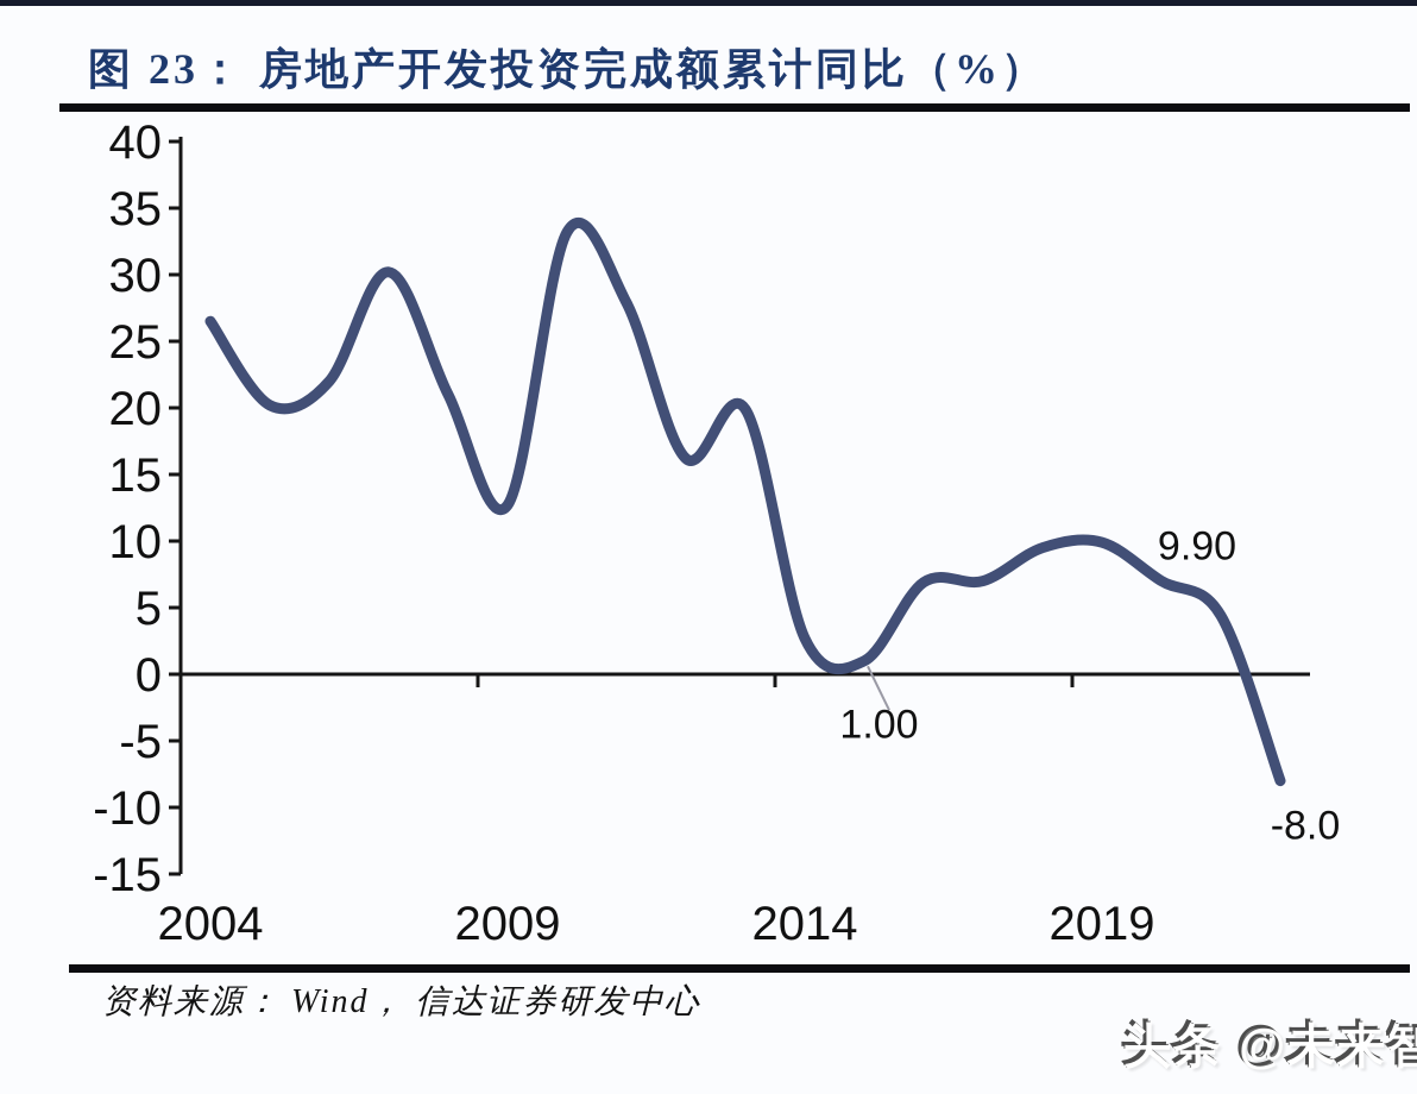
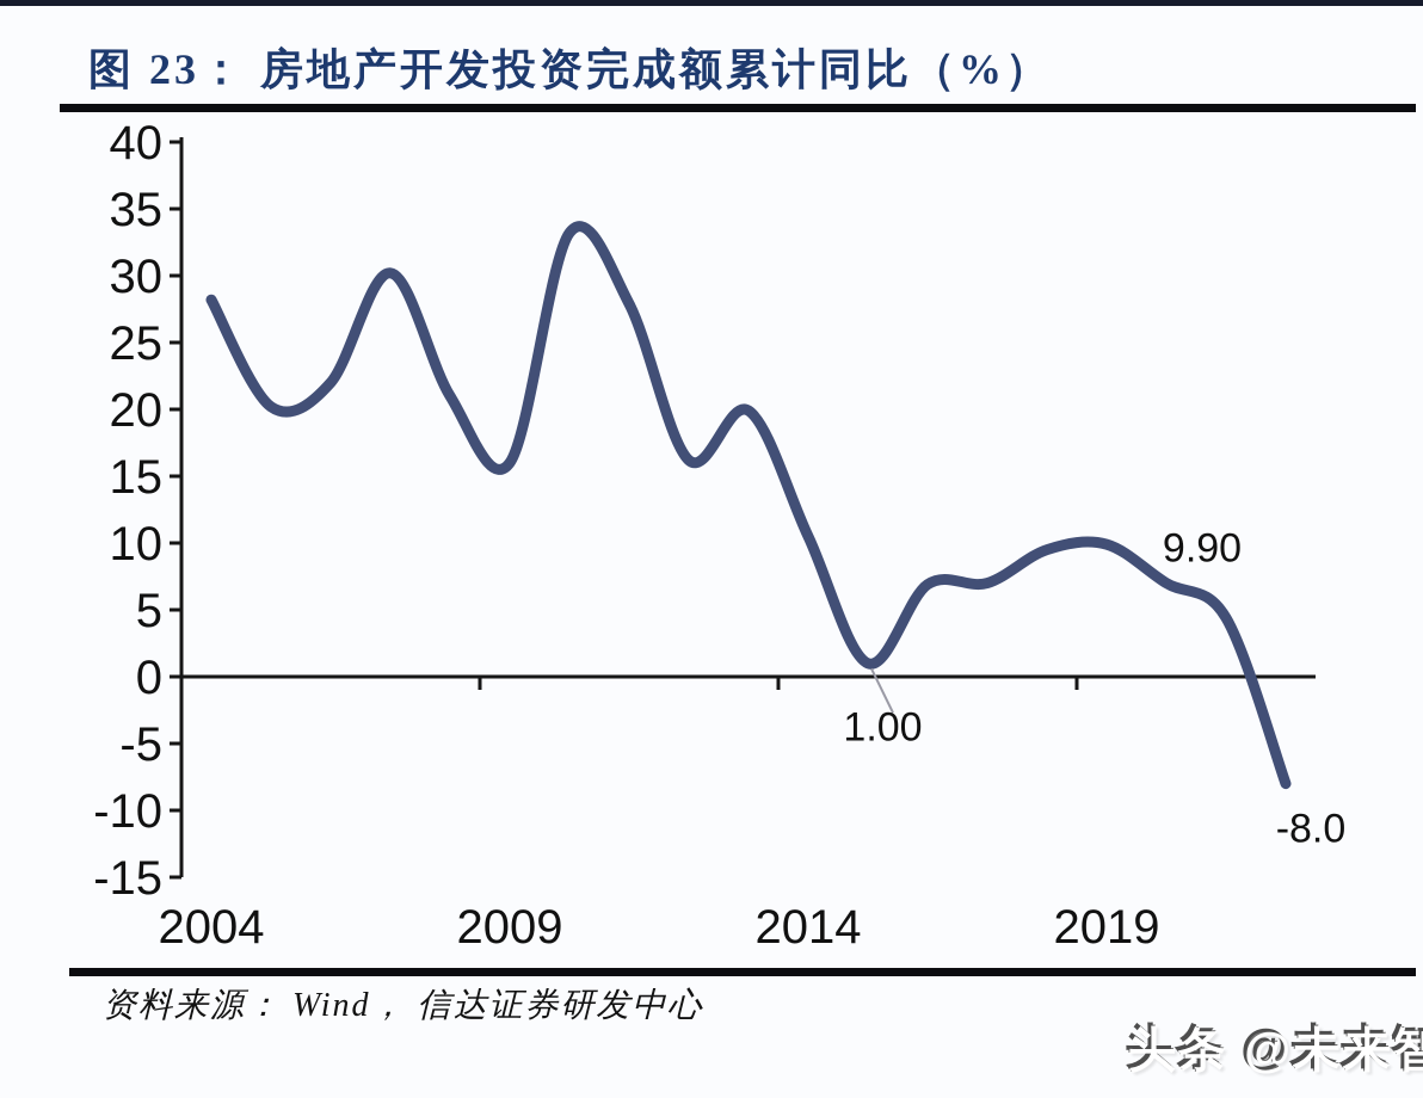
2004: 26.5 -> 28.2
2009: 12.7 -> 16.0
2014: 2.7 -> 10.5
